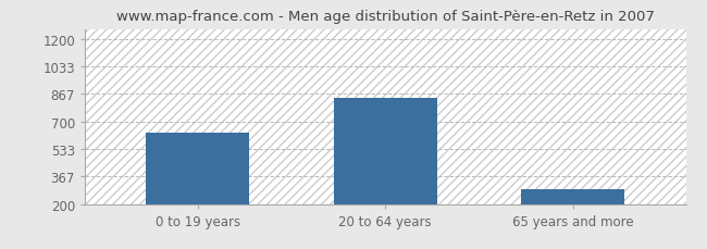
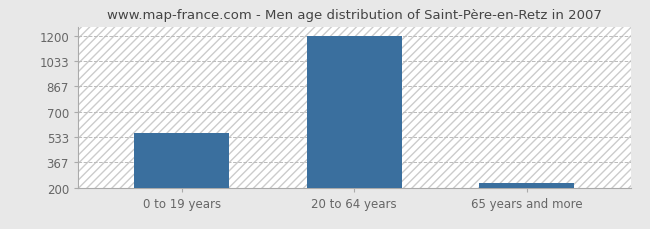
0 to 19 years: 630 -> 560
20 to 64 years: 840 -> 1200
65 years and more: 290 -> 230
